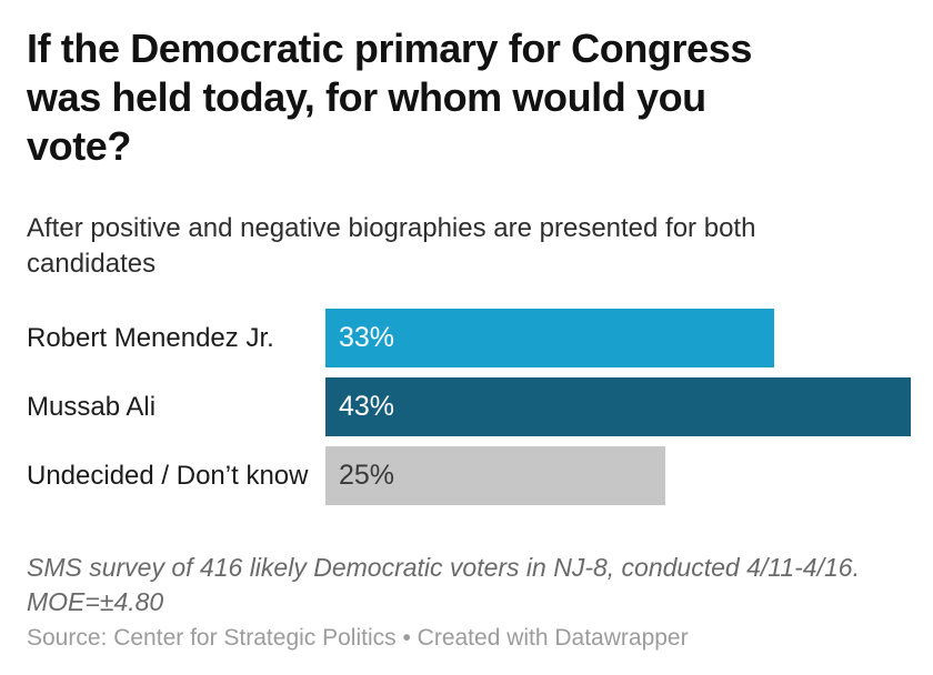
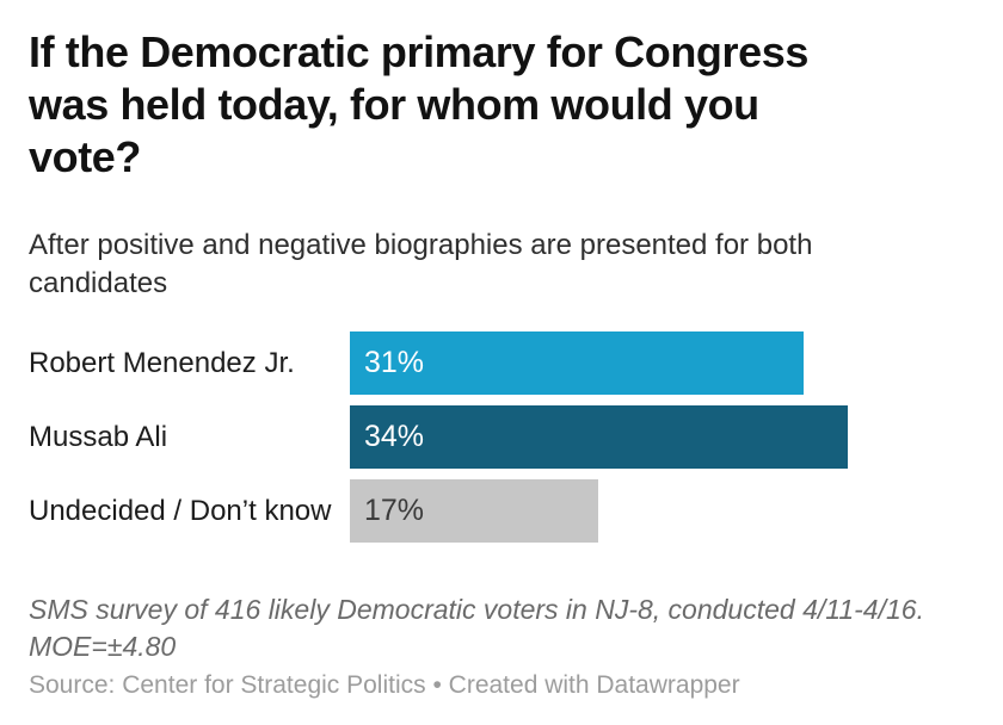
Robert Menendez Jr.: 33% -> 31%
Mussab Ali: 43% -> 34%
Undecided / Don’t know: 25% -> 17%
